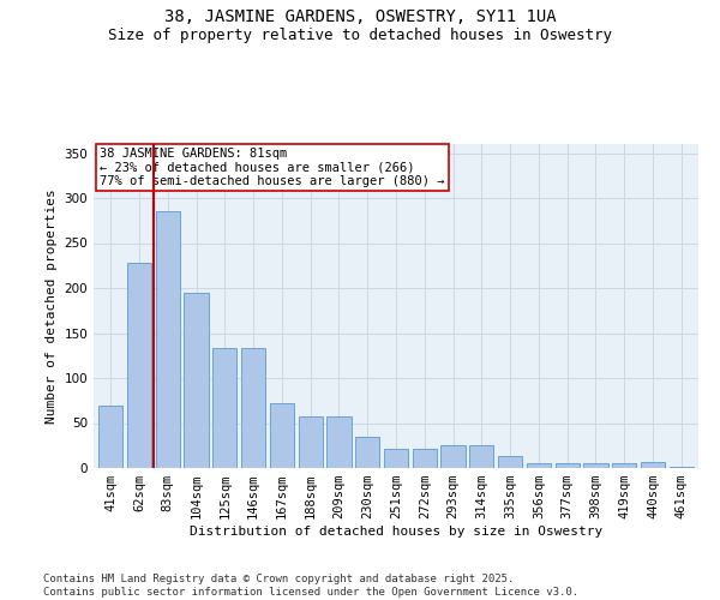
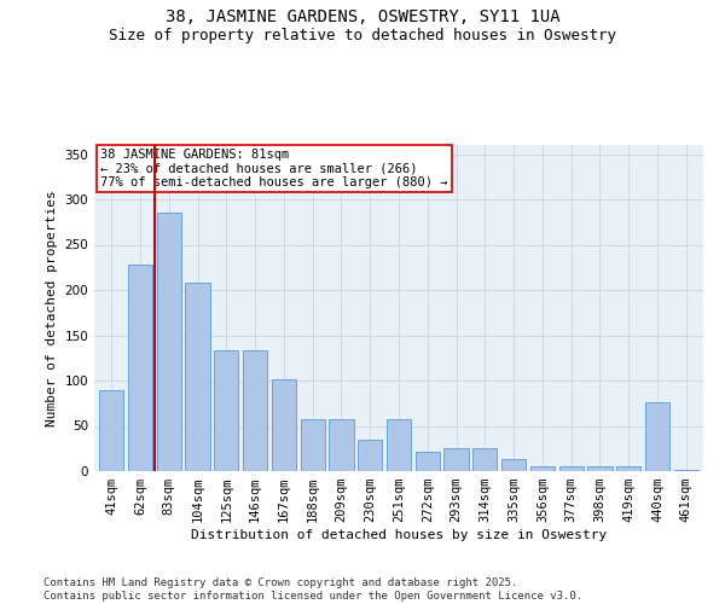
41sqm: 70 -> 90
104sqm: 195 -> 208
167sqm: 72 -> 102
251sqm: 21 -> 58
440sqm: 7 -> 76
